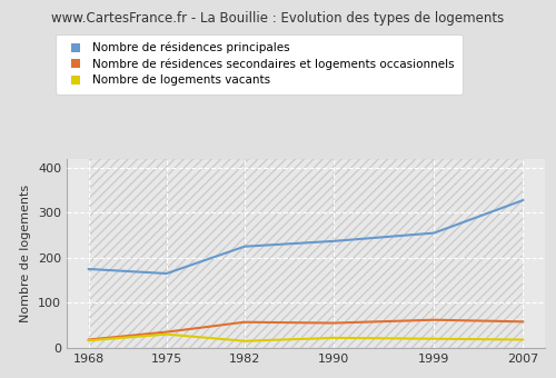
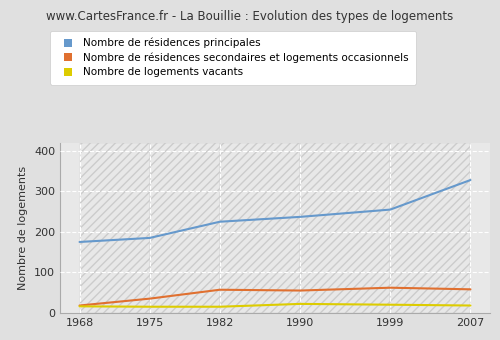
Nombre de résidences principales/1975: 165 -> 185
Nombre de logements vacants/1975: 30 -> 15
